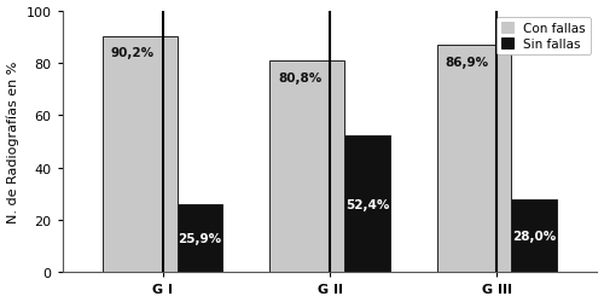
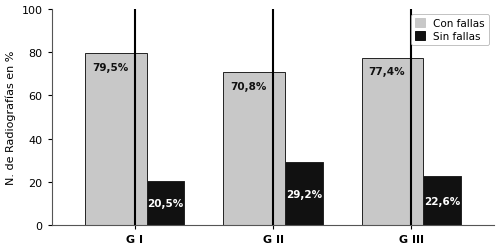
Con fallas/G I: 90,2% -> 79,5%
Sin fallas/G I: 25,9% -> 20,5%
Con fallas/G II: 80,8% -> 70,8%
Sin fallas/G II: 52,4% -> 29,2%
Con fallas/G III: 86,9% -> 77,4%
Sin fallas/G III: 28,0% -> 22,6%
